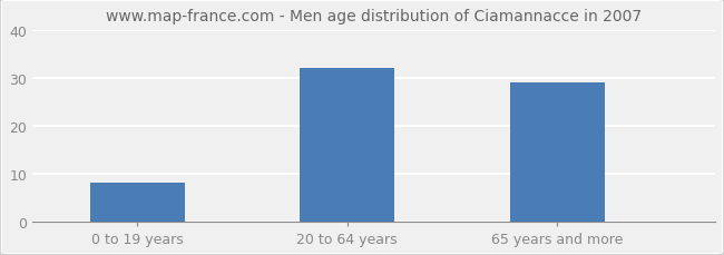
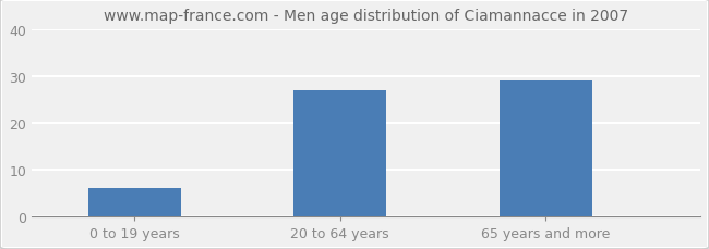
0 to 19 years: 8 -> 6
20 to 64 years: 32 -> 27
